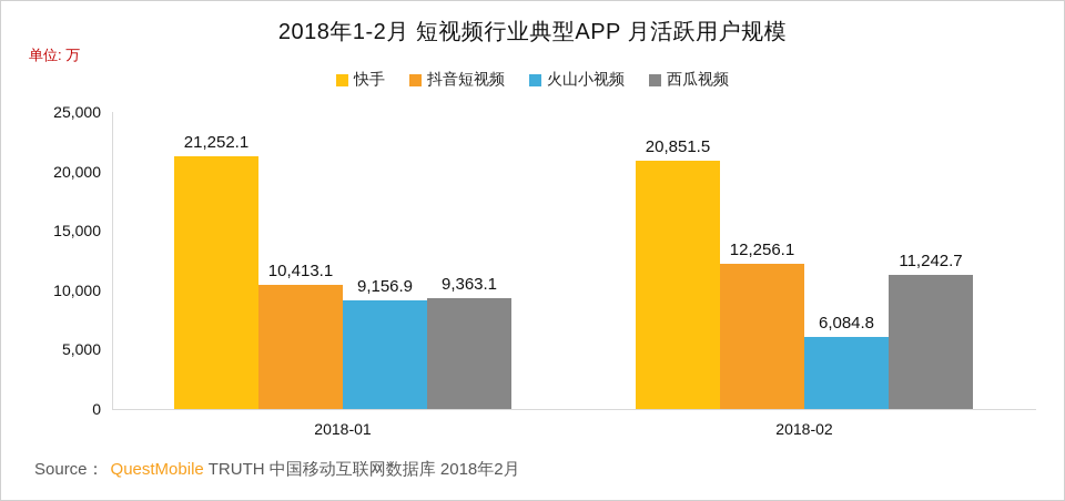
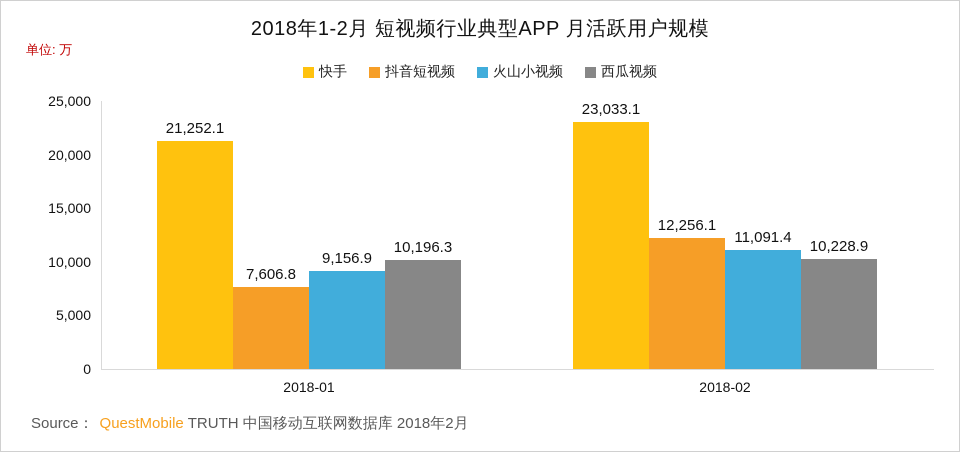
抖音短视频/2018-01: 10,413.1 -> 7,606.8
西瓜视频/2018-01: 9,363.1 -> 10,196.3
快手/2018-02: 20,851.5 -> 23,033.1
火山小视频/2018-02: 6,084.8 -> 11,091.4
西瓜视频/2018-02: 11,242.7 -> 10,228.9
